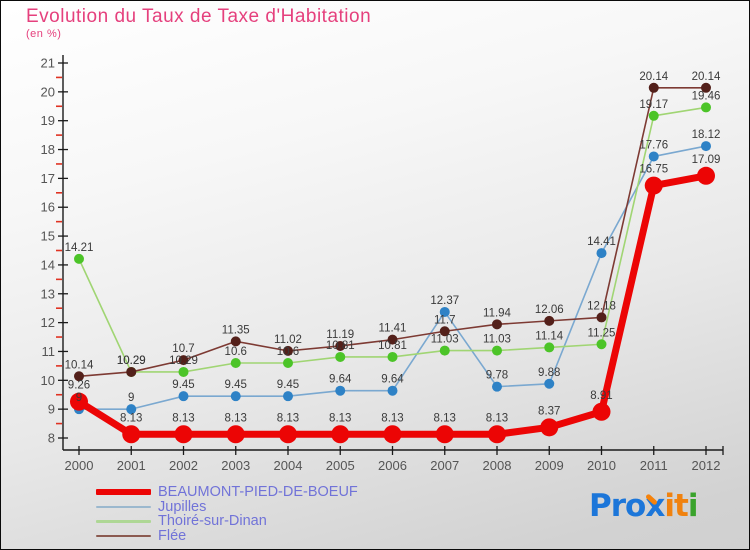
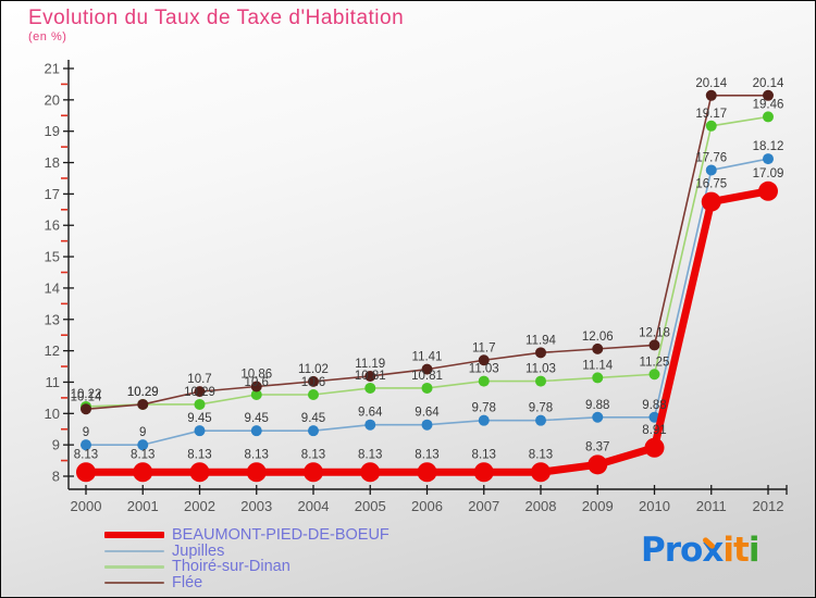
BEAUMONT-PIED-DE-BOEUF/2000: 9.26 -> 8.13
Thoiré-sur-Dinan/2000: 14.21 -> 10.22
Flée/2003: 11.35 -> 10.86
Jupilles/2007: 12.37 -> 9.78
Jupilles/2010: 14.41 -> 9.88
